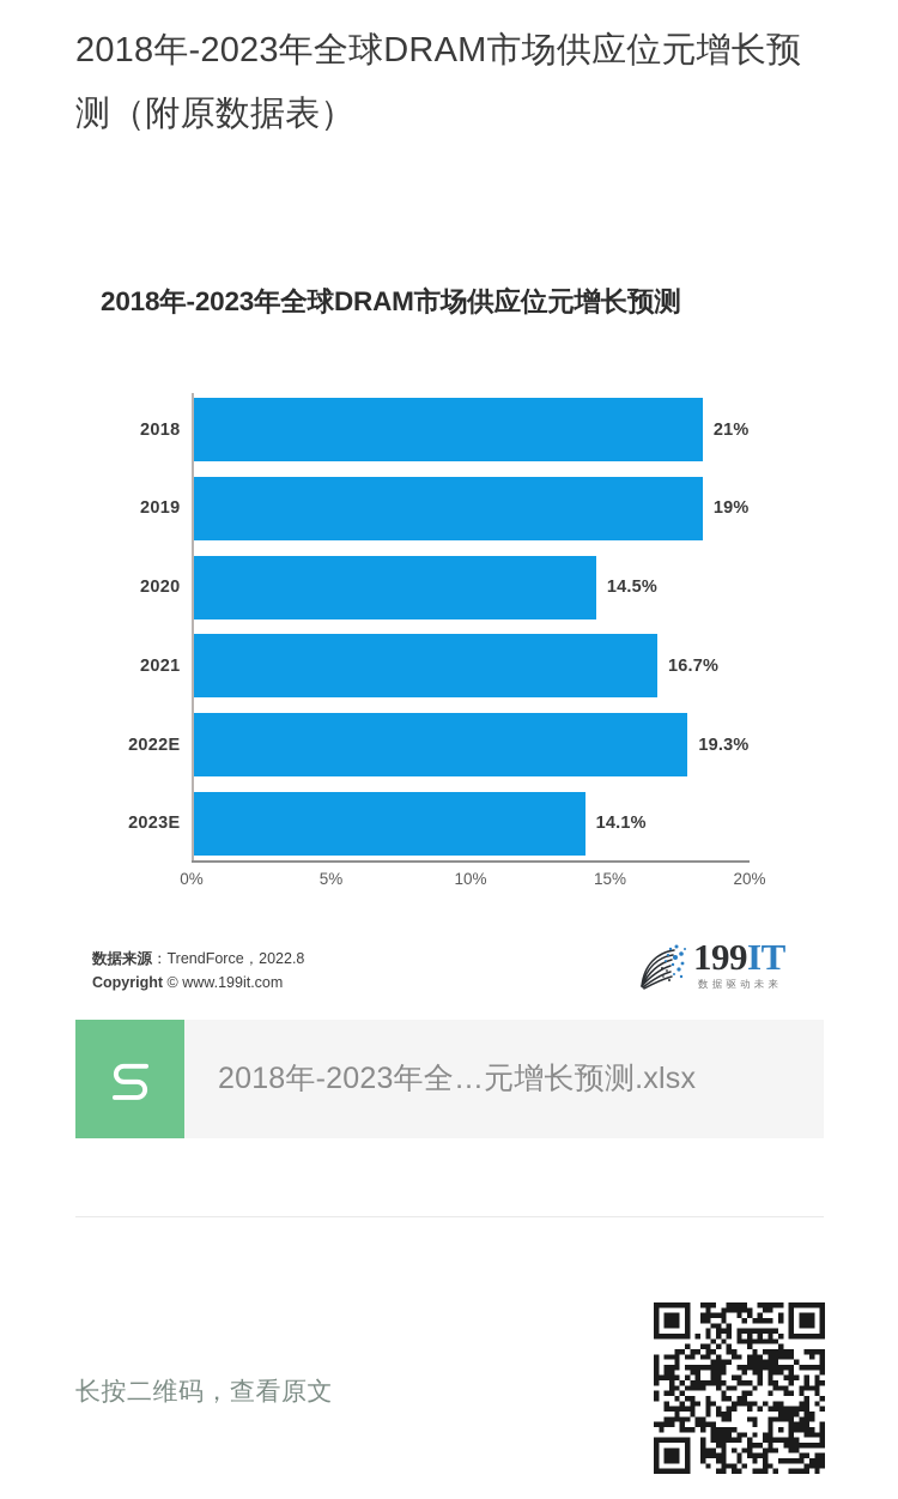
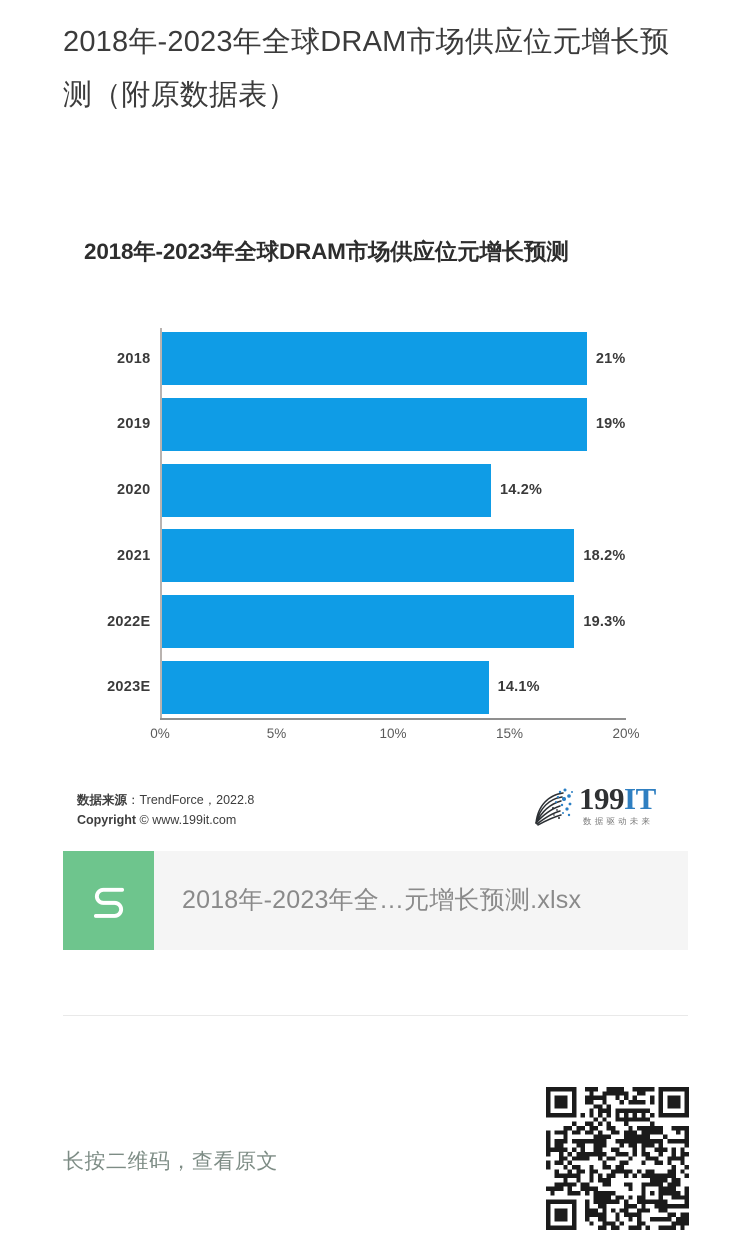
2020: 14.5% -> 14.2%
2021: 16.7% -> 18.2%
